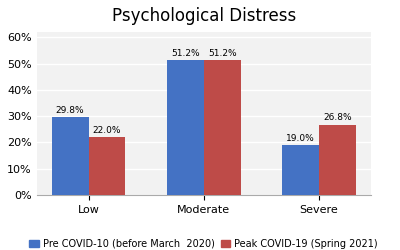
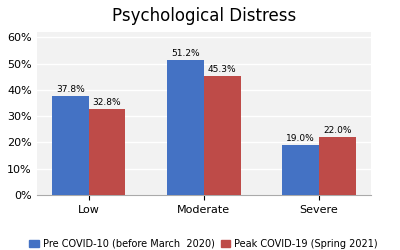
Pre COVID-10 (before March 2020)/Low: 29.8% -> 37.8%
Peak COVID-19 (Spring 2021)/Low: 22.0% -> 32.8%
Peak COVID-19 (Spring 2021)/Moderate: 51.2% -> 45.3%
Peak COVID-19 (Spring 2021)/Severe: 26.8% -> 22.0%
